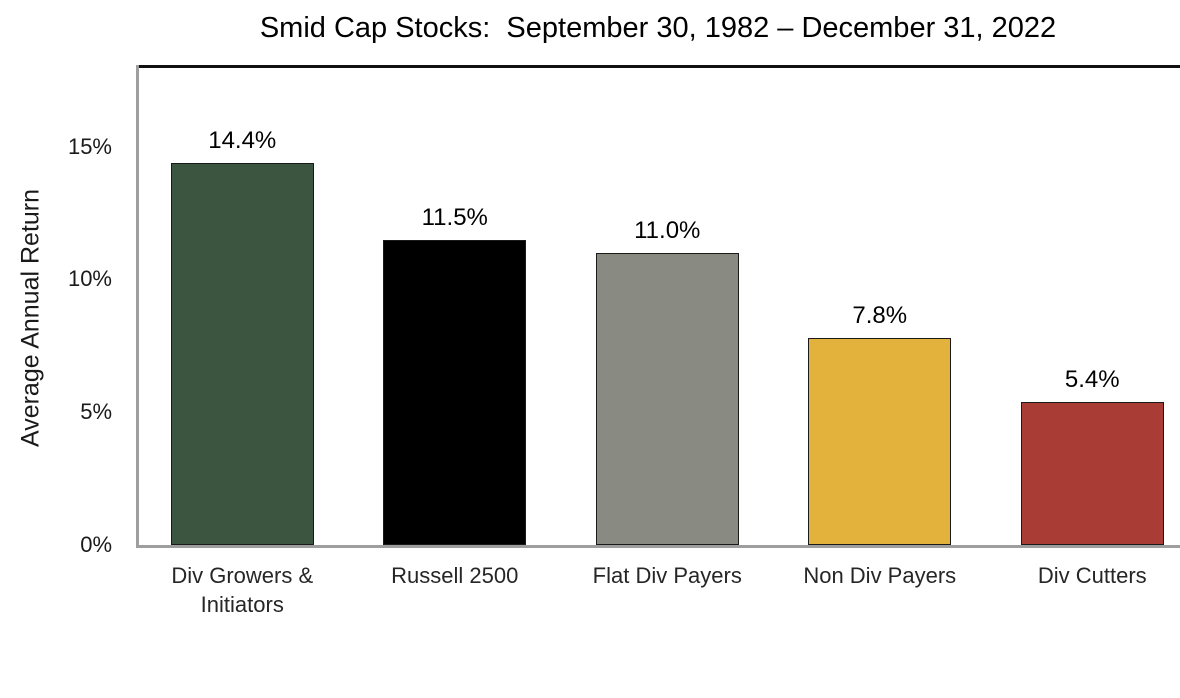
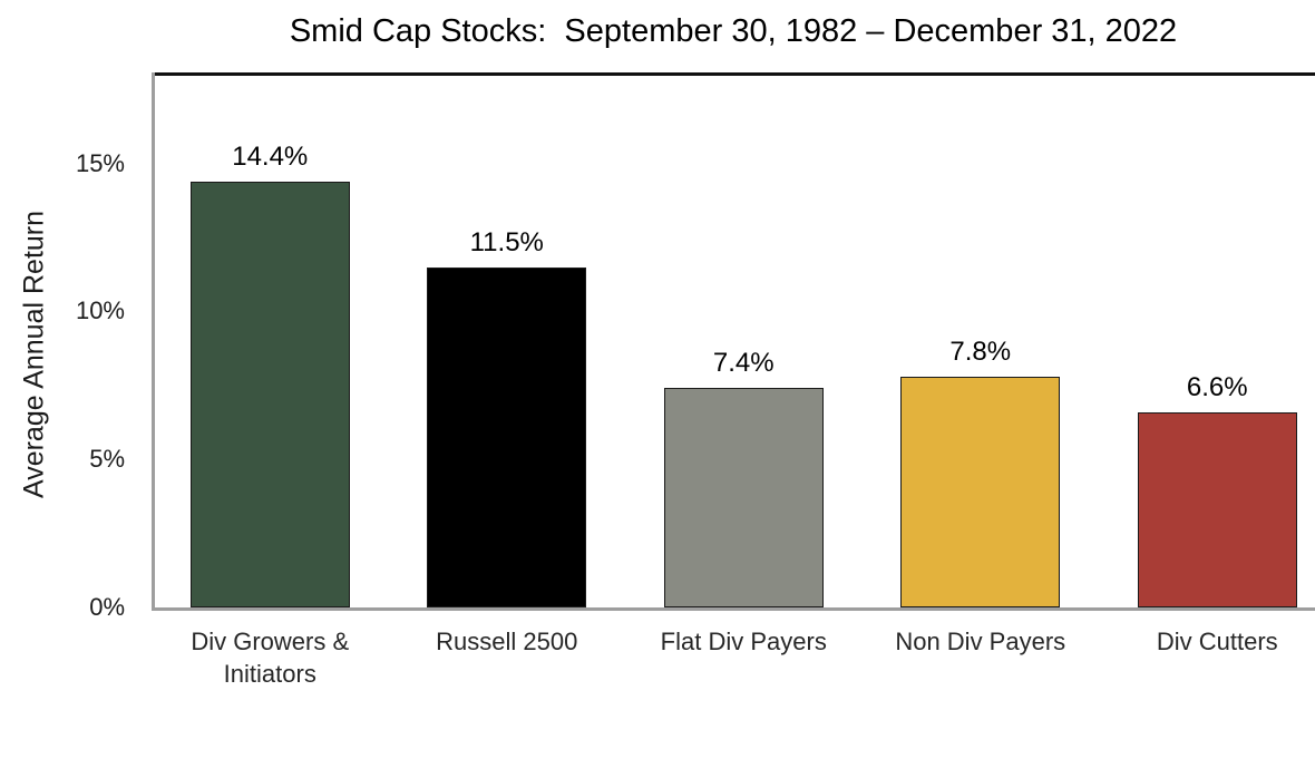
Flat Div Payers: 11.0% -> 7.4%
Div Cutters: 5.4% -> 6.6%
